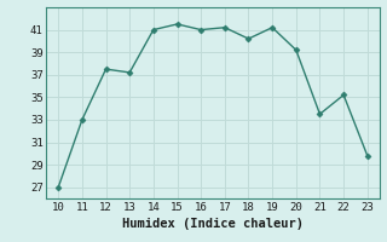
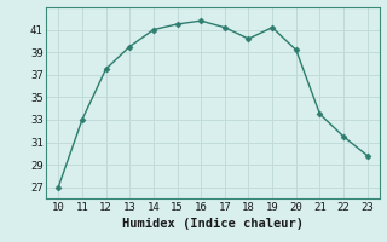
13: 37.2 -> 39.5
16: 41.0 -> 41.8
22: 35.2 -> 31.5
